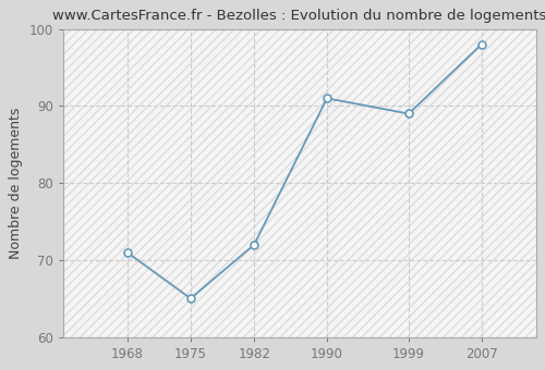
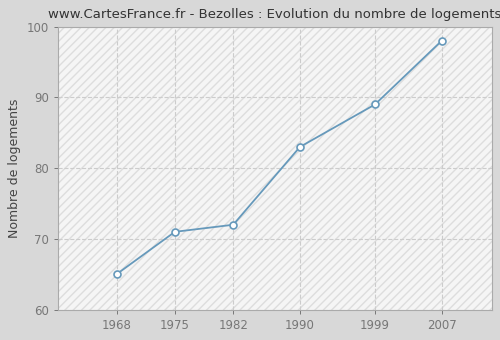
1968: 71 -> 65
1975: 65 -> 71
1990: 91 -> 83
